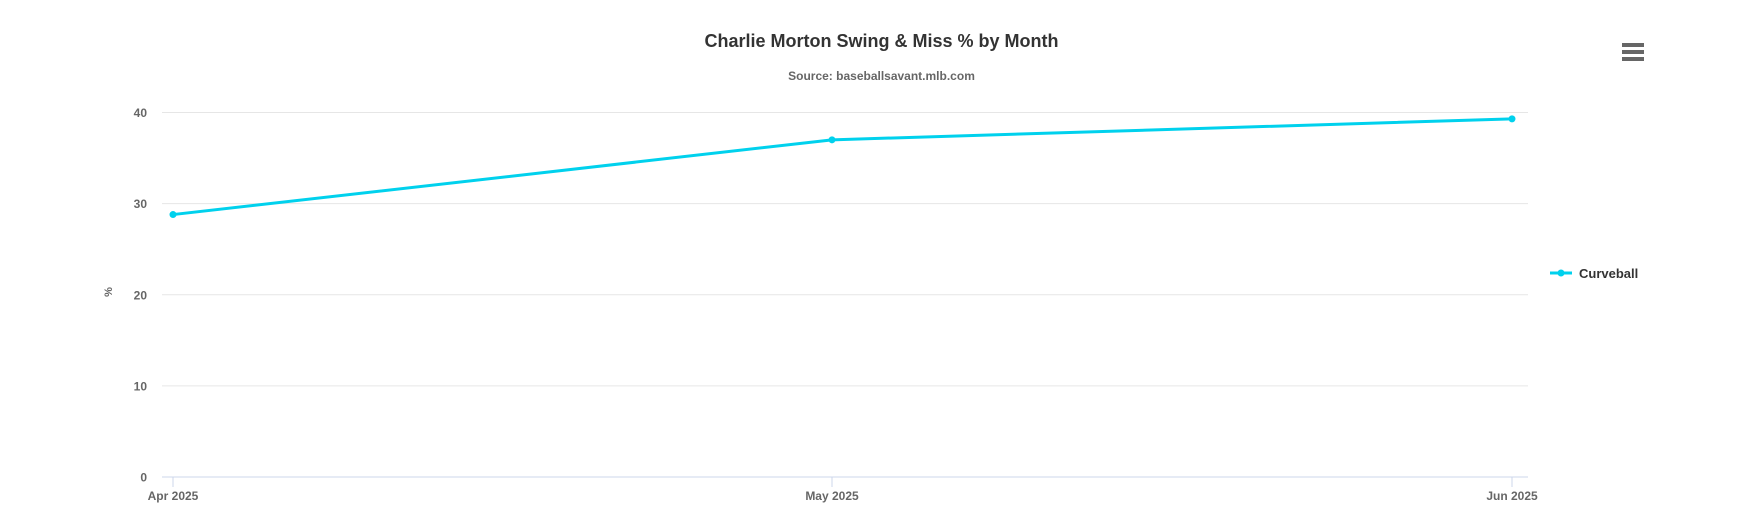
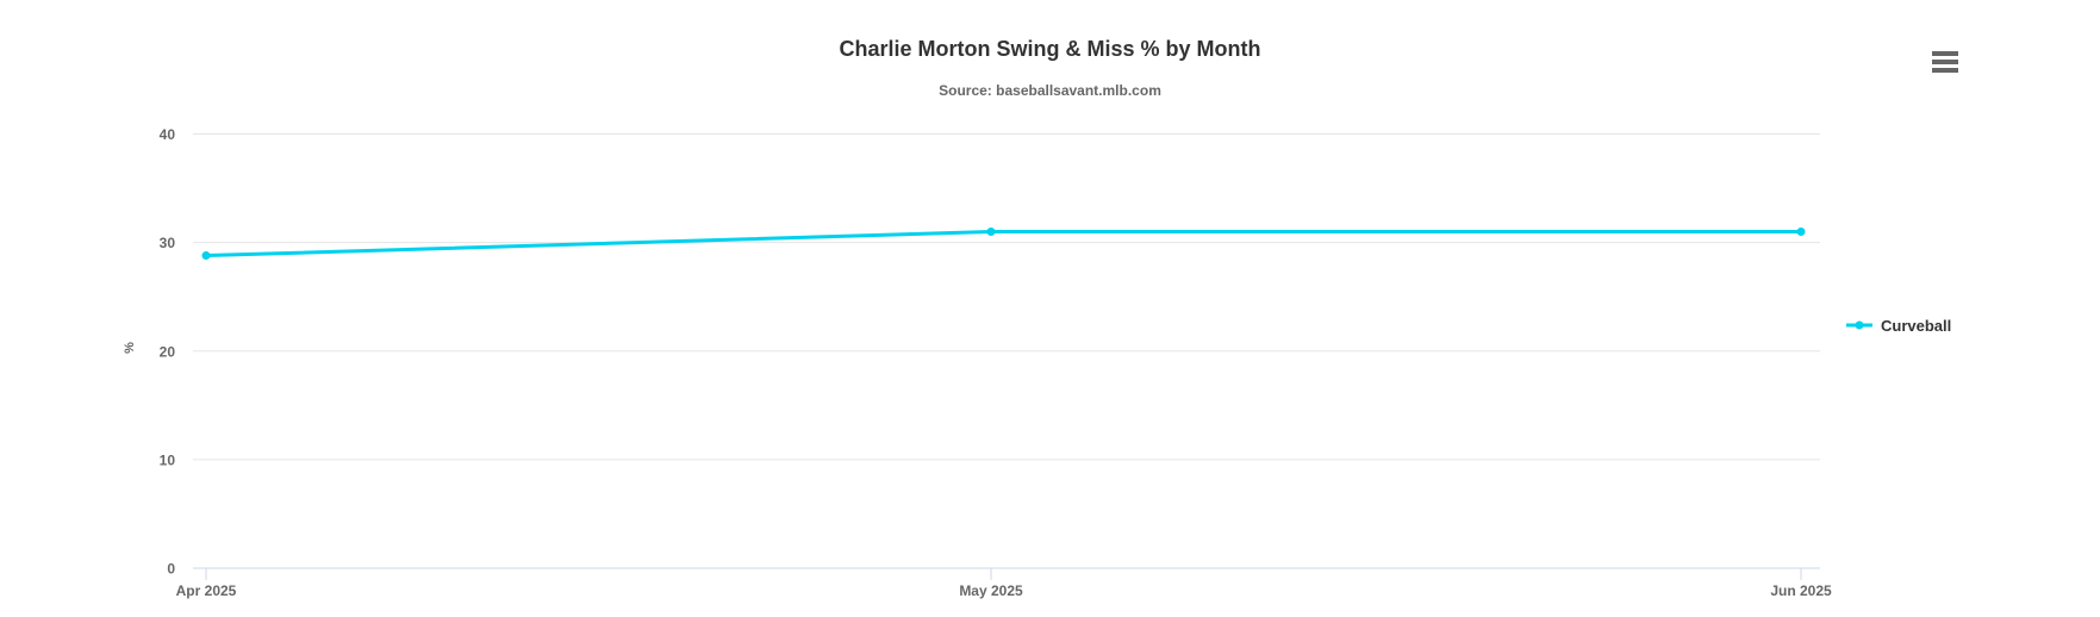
May 2025: 37 -> 31
Jun 2025: 39 -> 31
